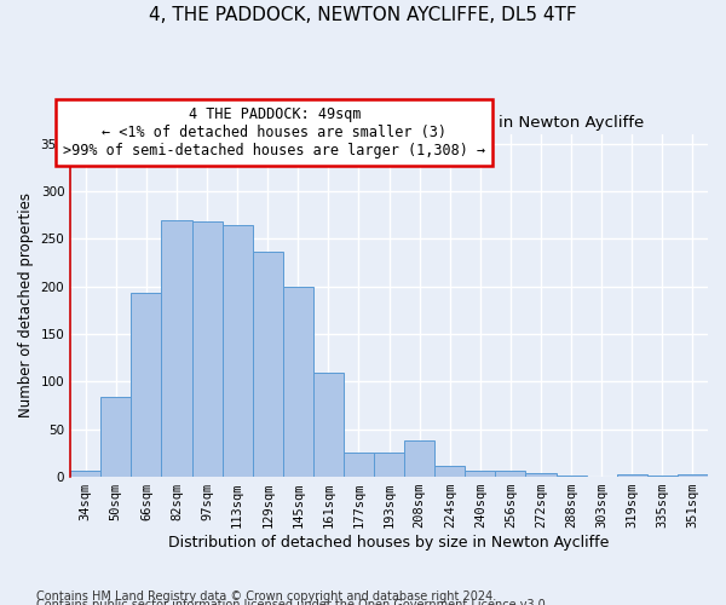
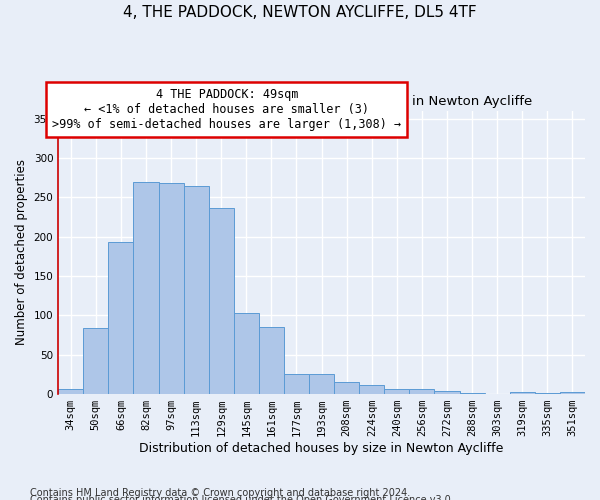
145sqm: 200 -> 103
161sqm: 110 -> 85
208sqm: 38 -> 15
